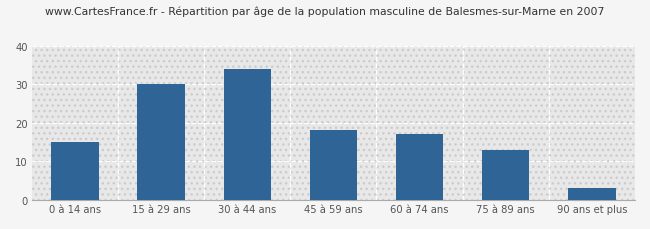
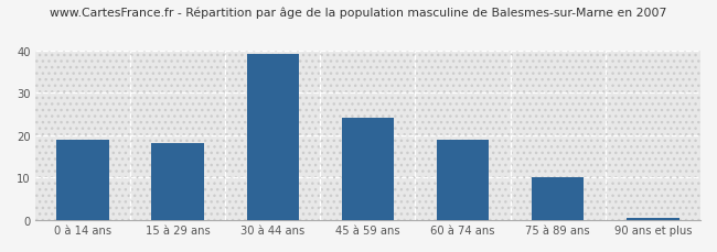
0 à 14 ans: 15.0 -> 19.0
15 à 29 ans: 30.0 -> 18.0
30 à 44 ans: 34.0 -> 39.0
45 à 59 ans: 18.0 -> 24.0
60 à 74 ans: 17.0 -> 19.0
75 à 89 ans: 13.0 -> 10.0
90 ans et plus: 3.0 -> 0.4
